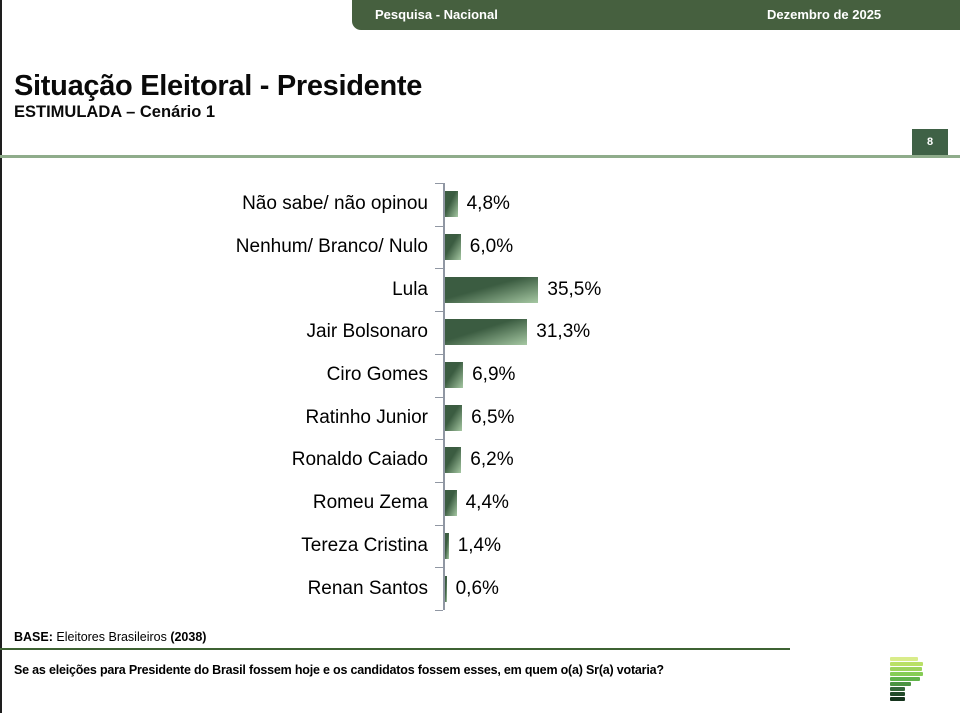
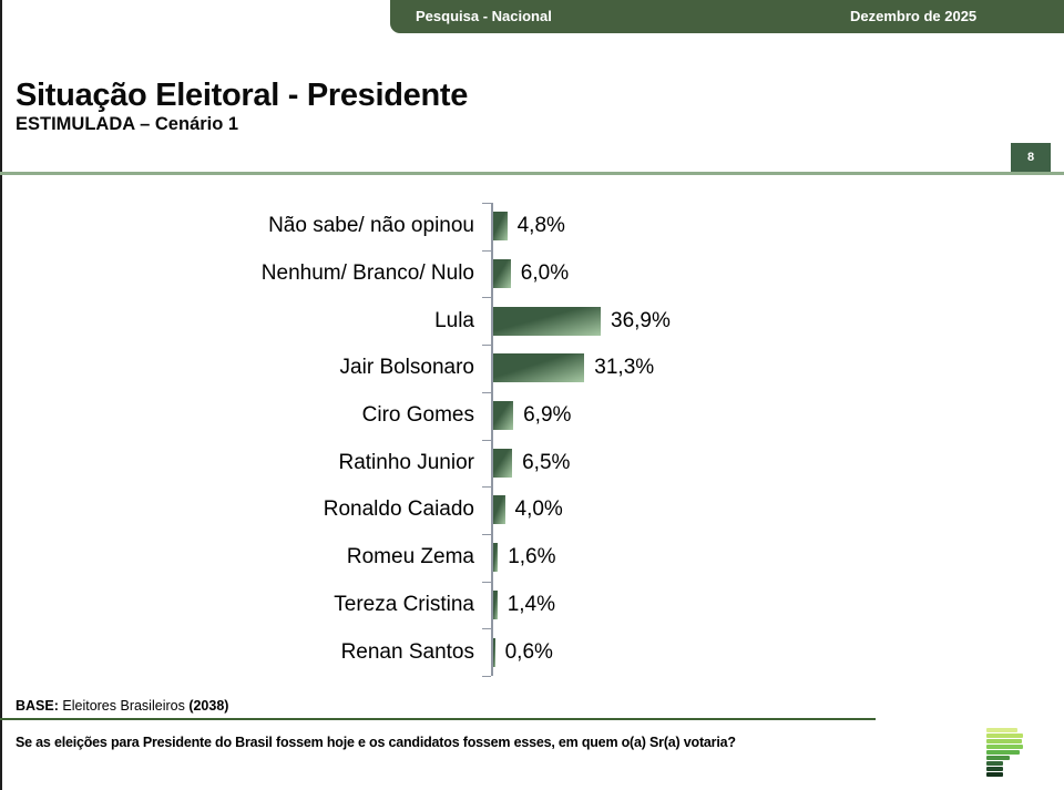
Lula: 35,5% -> 36,9%
Ronaldo Caiado: 6,2% -> 4,0%
Romeu Zema: 4,4% -> 1,6%
